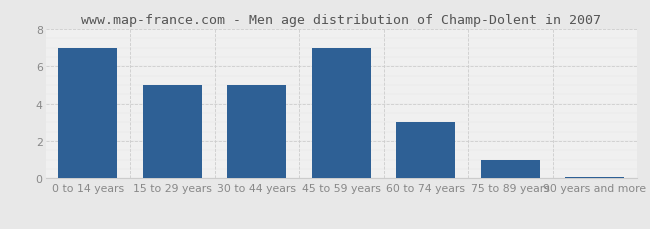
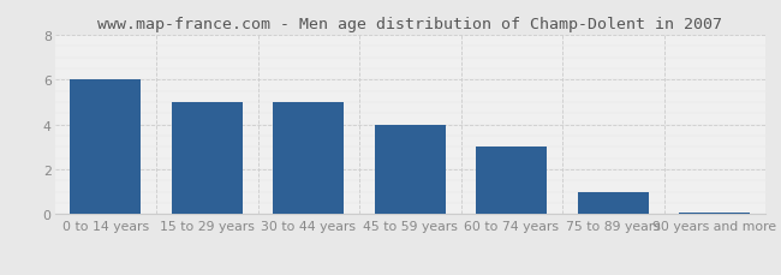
0 to 14 years: 7.0 -> 6.0
45 to 59 years: 7.0 -> 4.0
